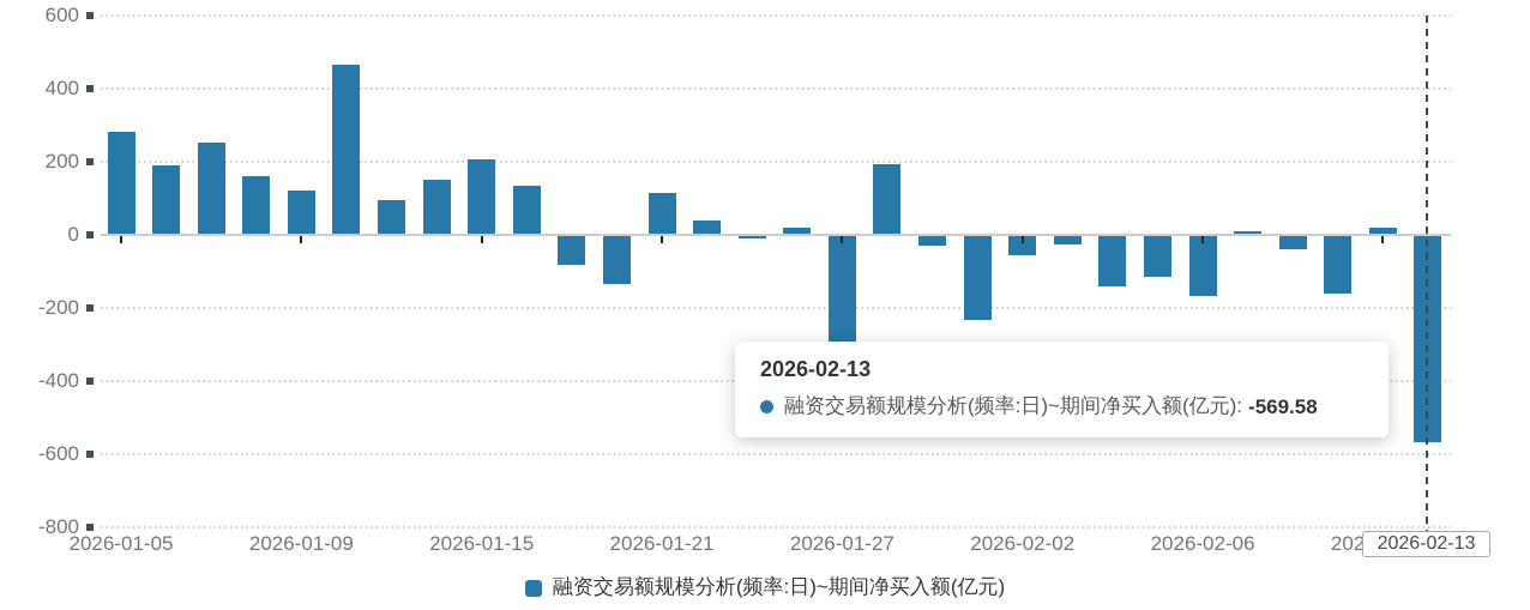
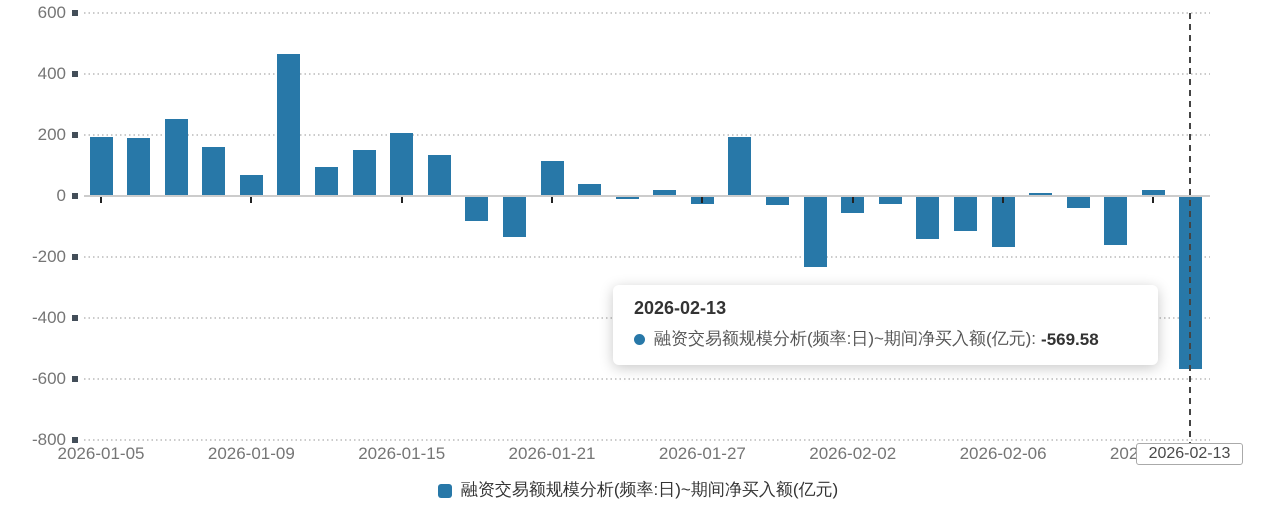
2026-01-05: 280 -> 190
2026-01-09: 120 -> 70
2026-01-27: -430 -> -30
